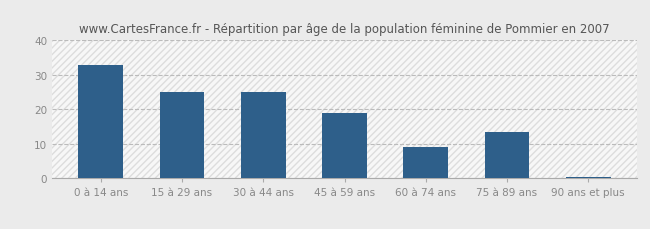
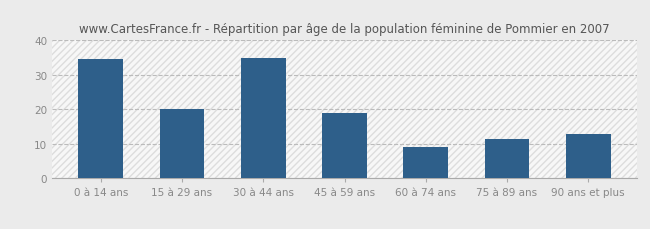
0 à 14 ans: 33.0 -> 34.5
15 à 29 ans: 25.0 -> 20.0
30 à 44 ans: 25.0 -> 35.0
75 à 89 ans: 13.5 -> 11.5
90 ans et plus: 0.5 -> 13.0
